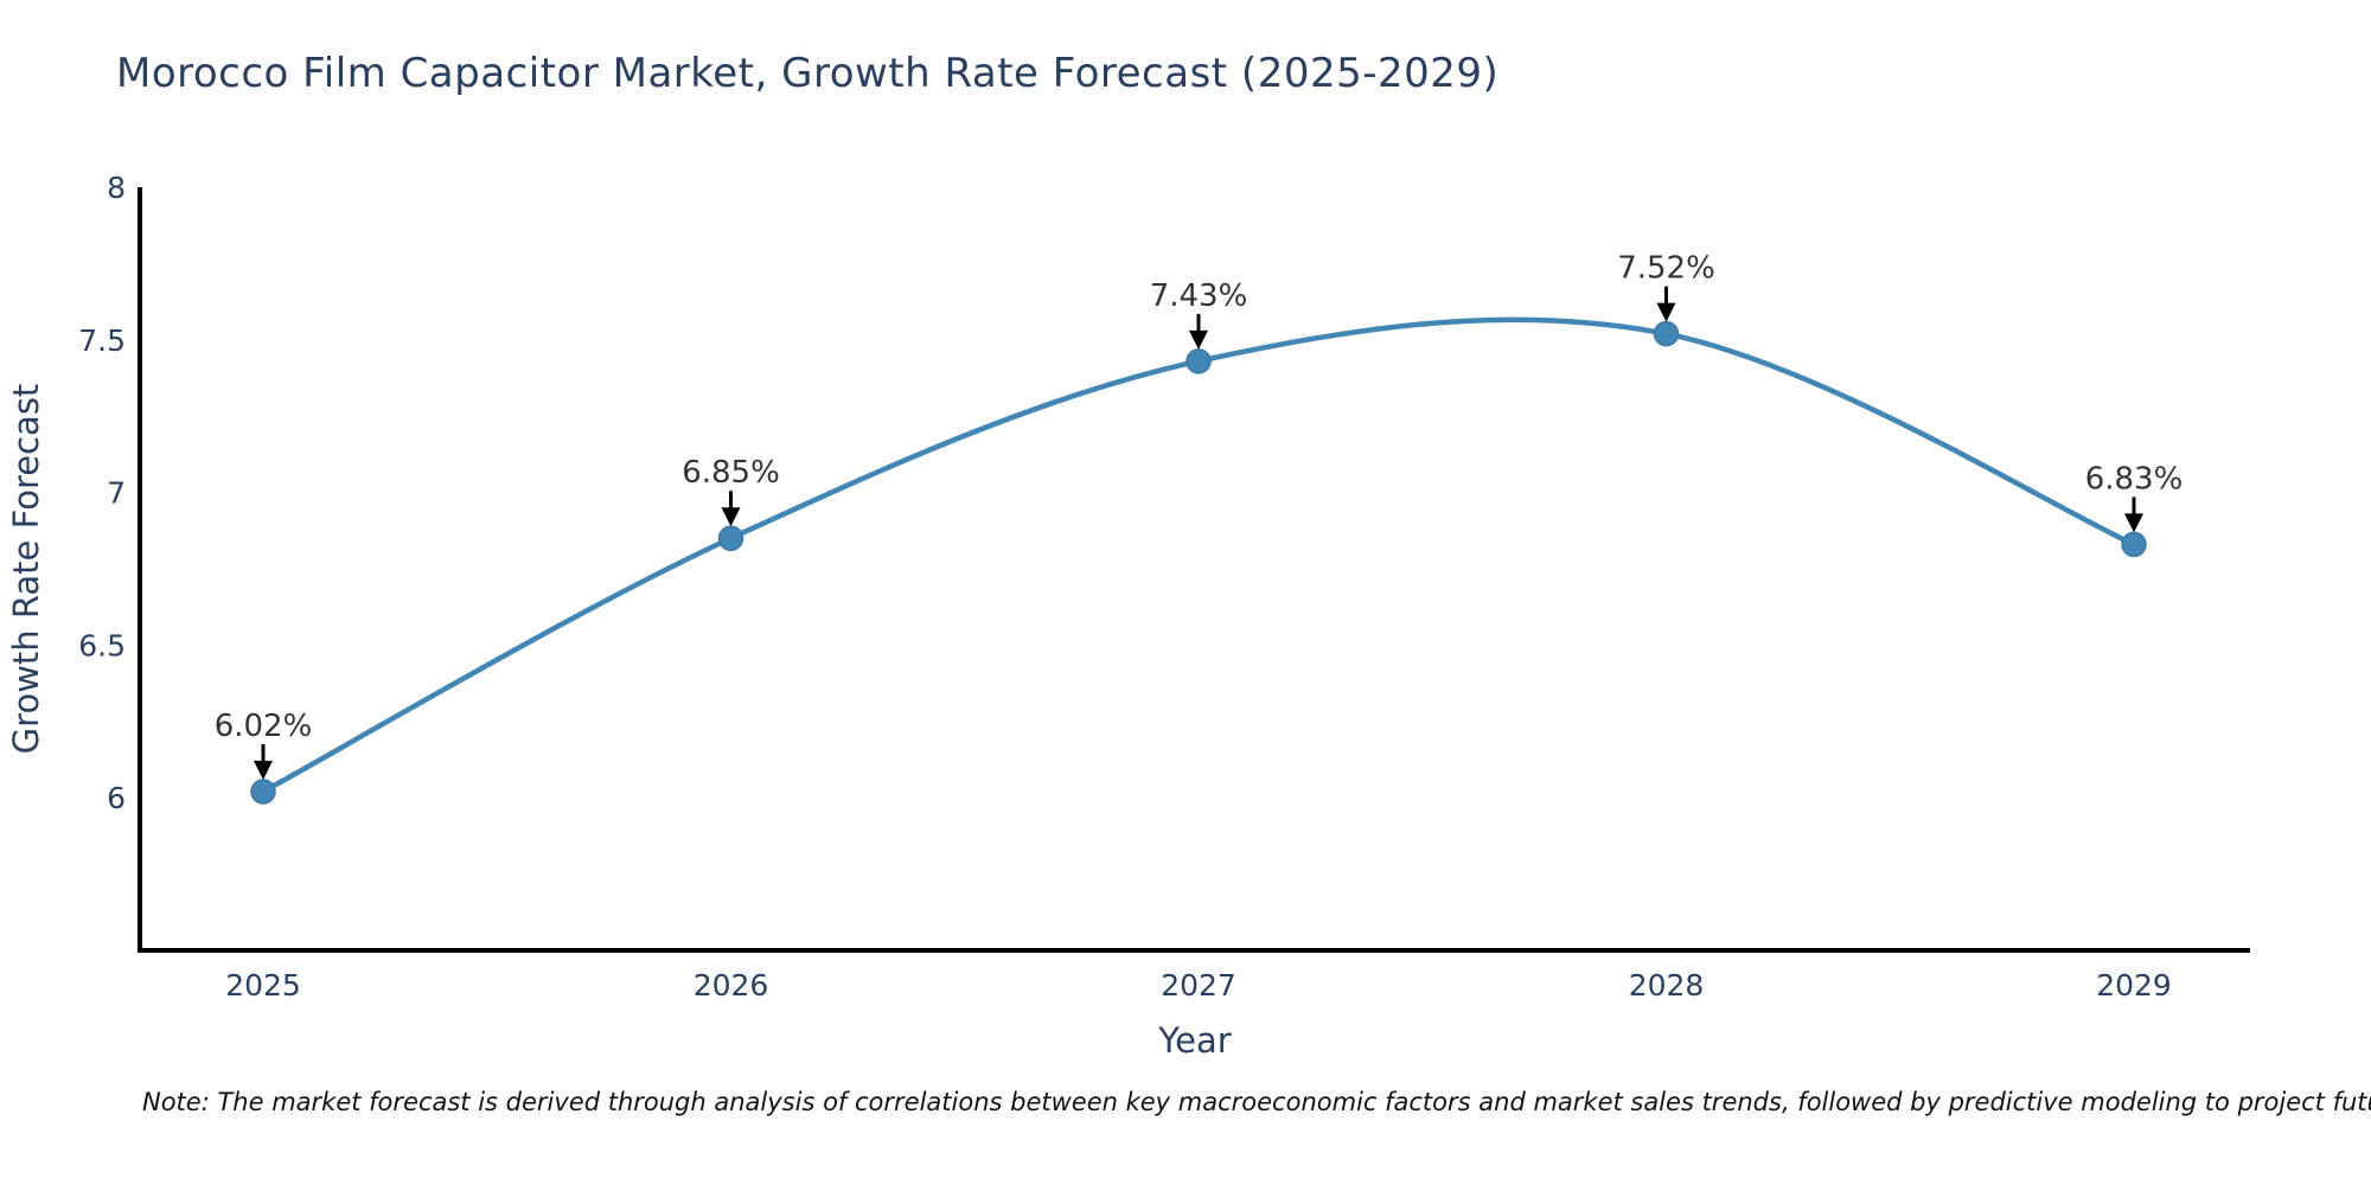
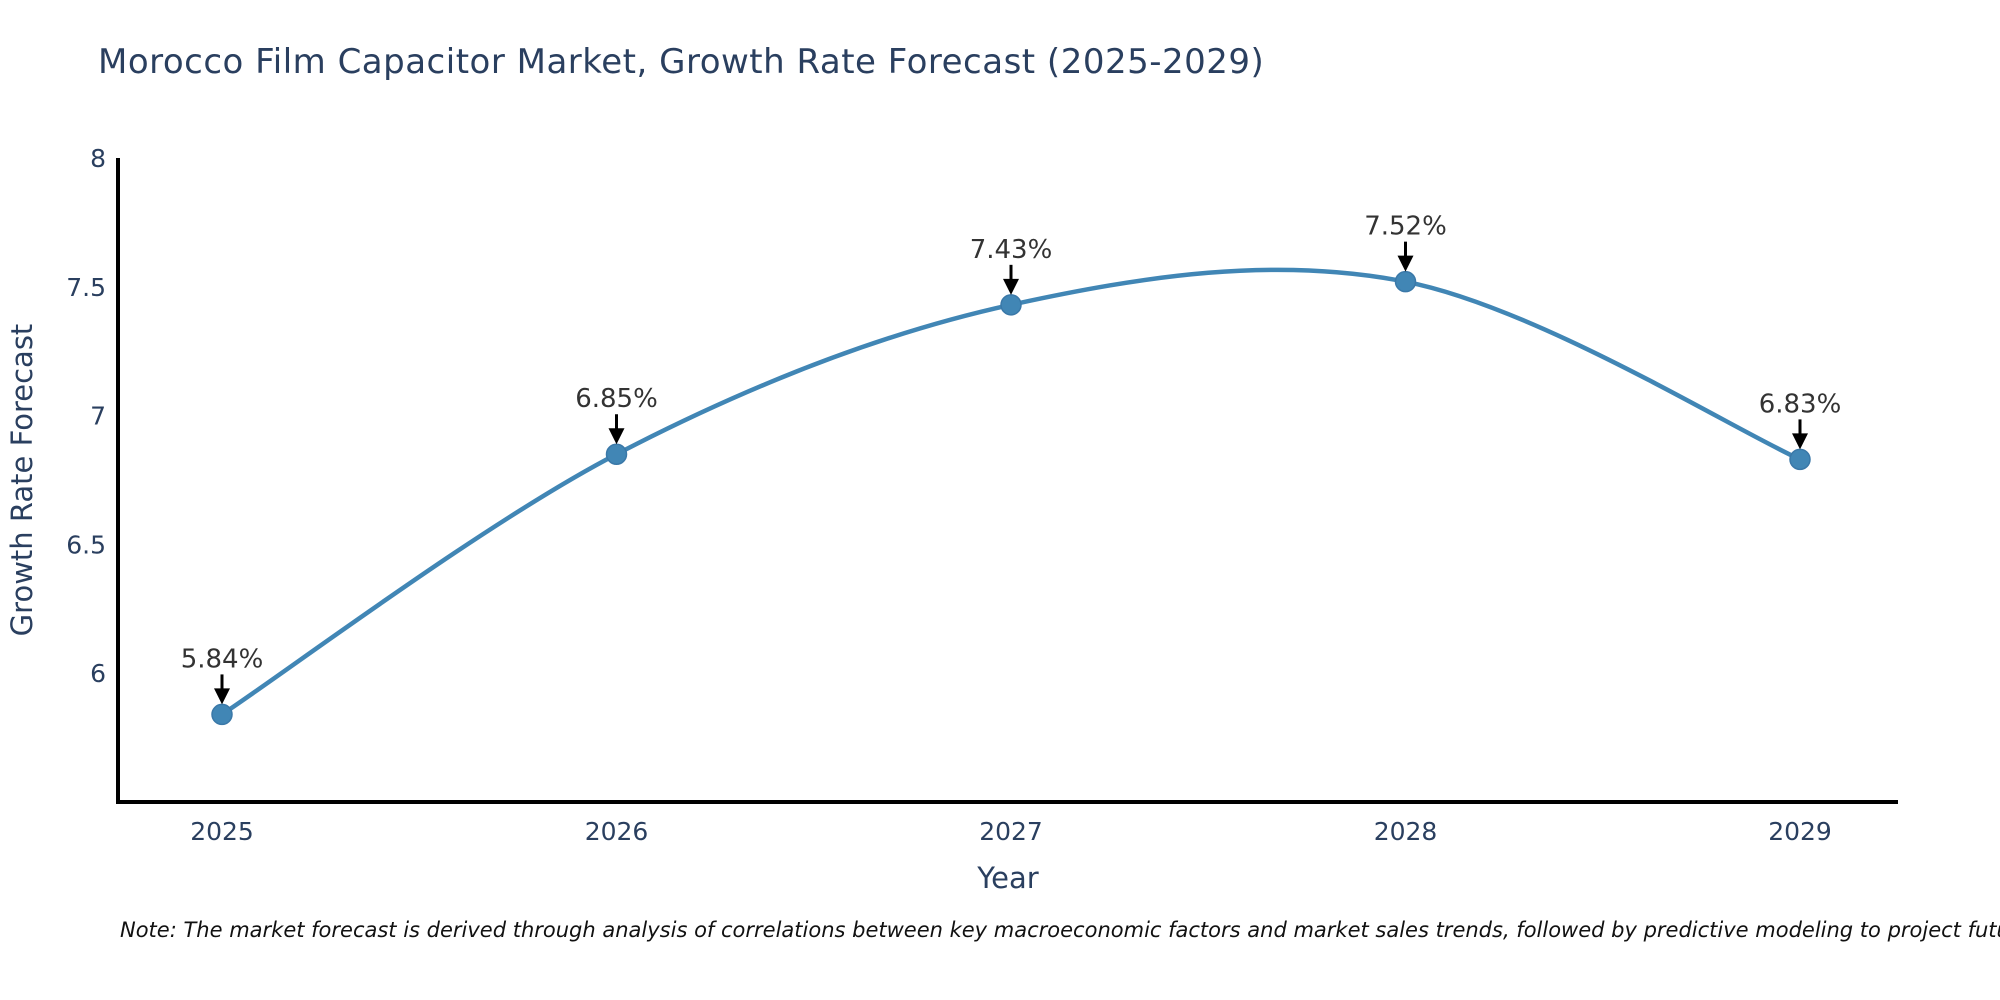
2025: 6.02% -> 5.84%
